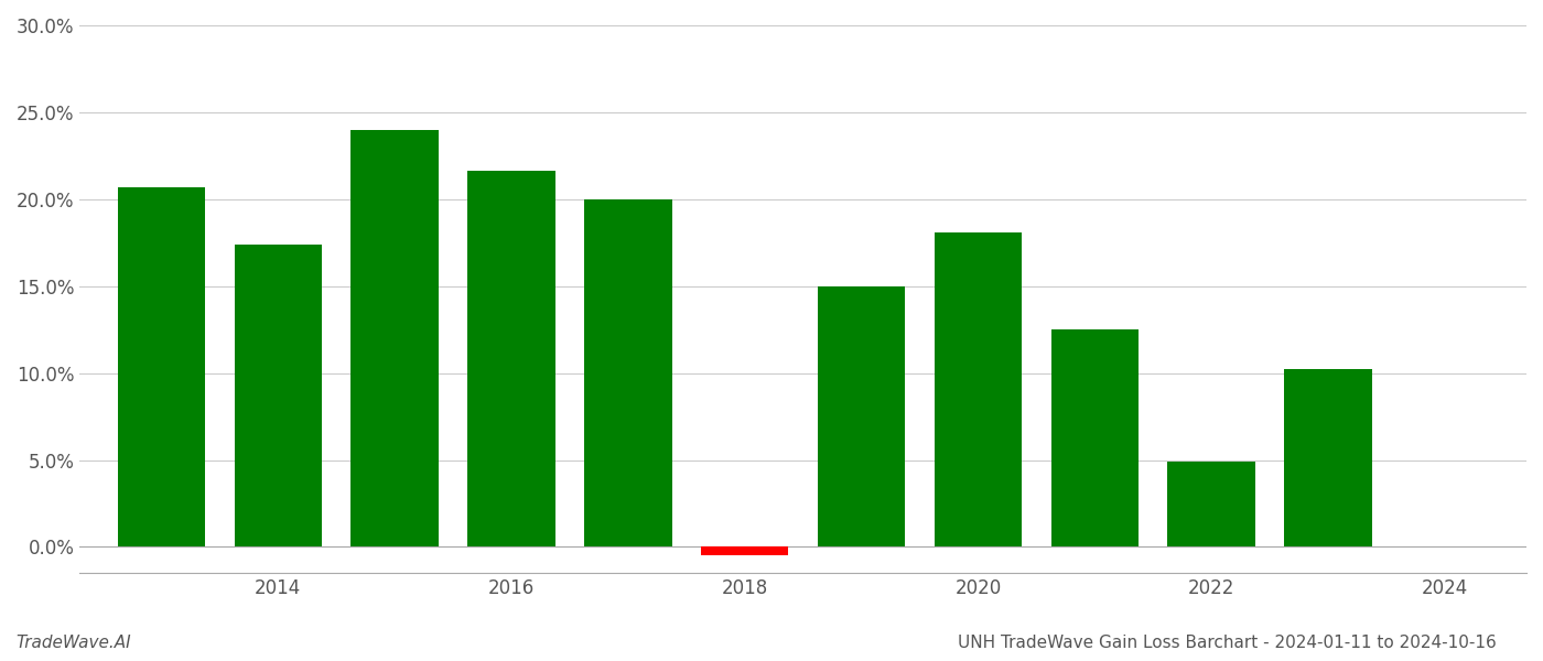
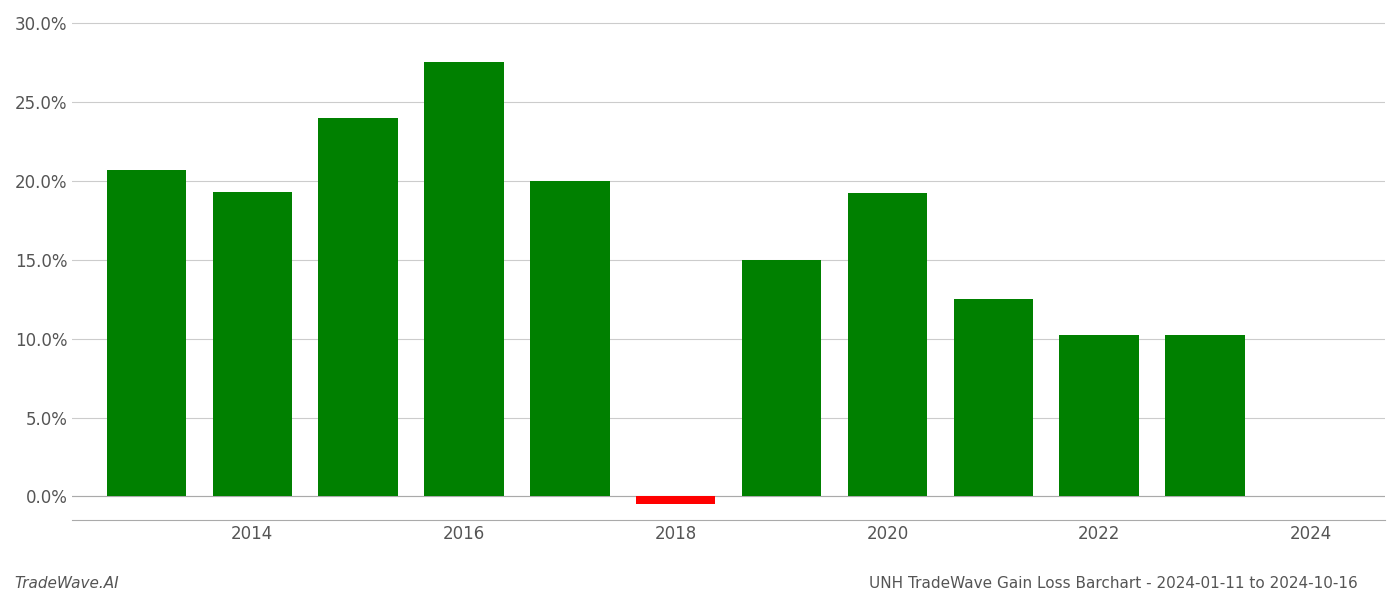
2014: 17.4% -> 19.3%
2016: 21.6% -> 27.5%
2020: 18.1% -> 19.2%
2022: 4.9% -> 10.2%
